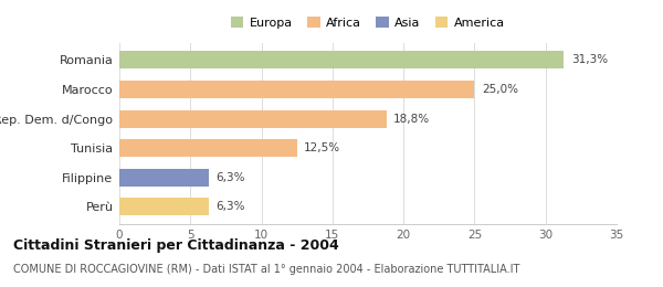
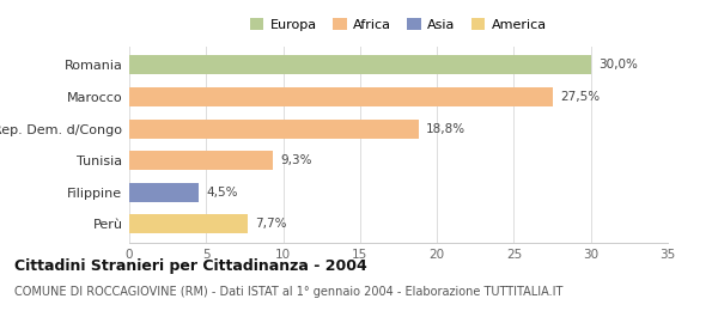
Romania: 31,3% -> 30,0%
Marocco: 25,0% -> 27,5%
Tunisia: 12,5% -> 9,3%
Filippine: 6,3% -> 4,5%
Perù: 6,3% -> 7,7%
